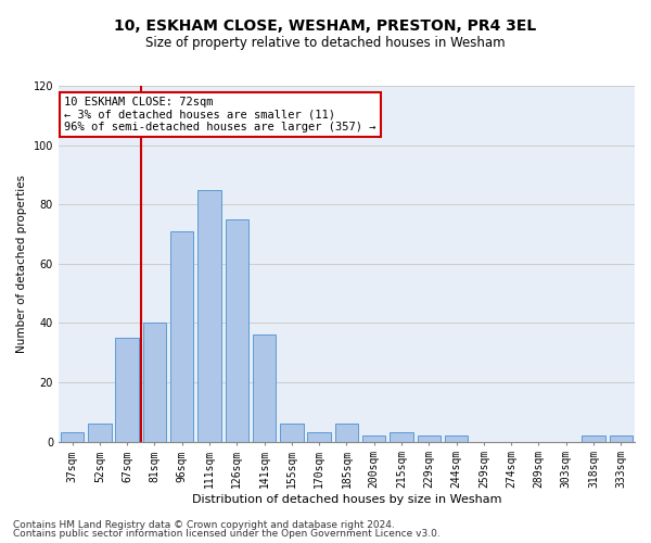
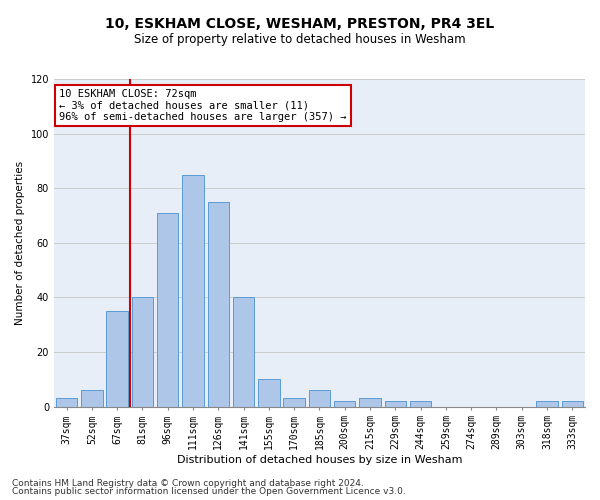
141sqm: 36 -> 40
155sqm: 6 -> 10
